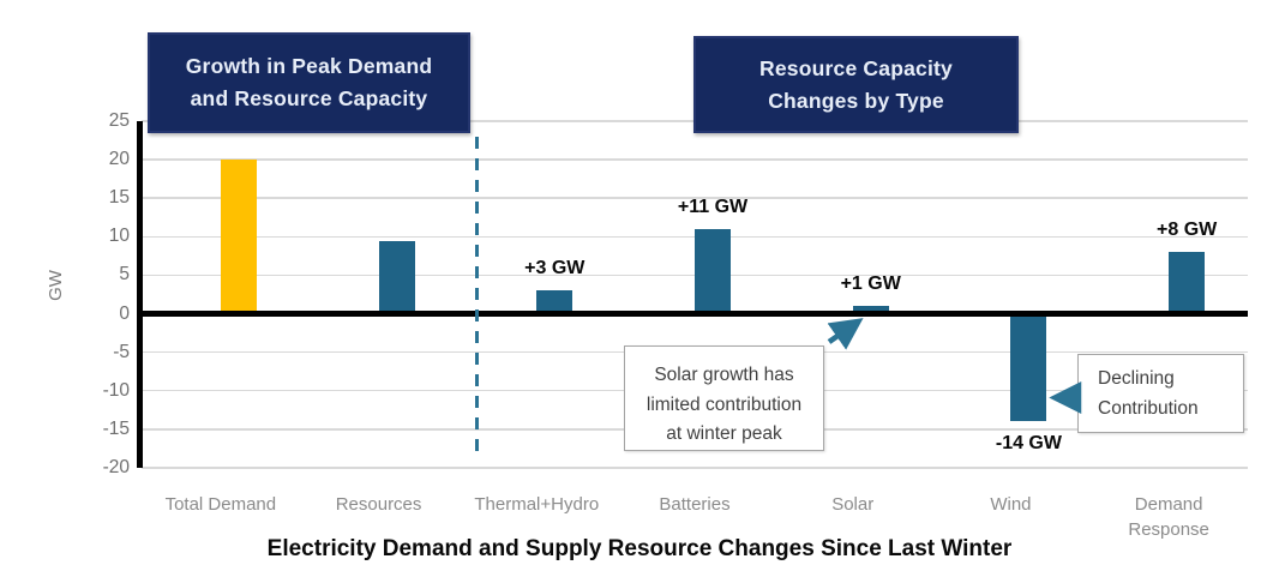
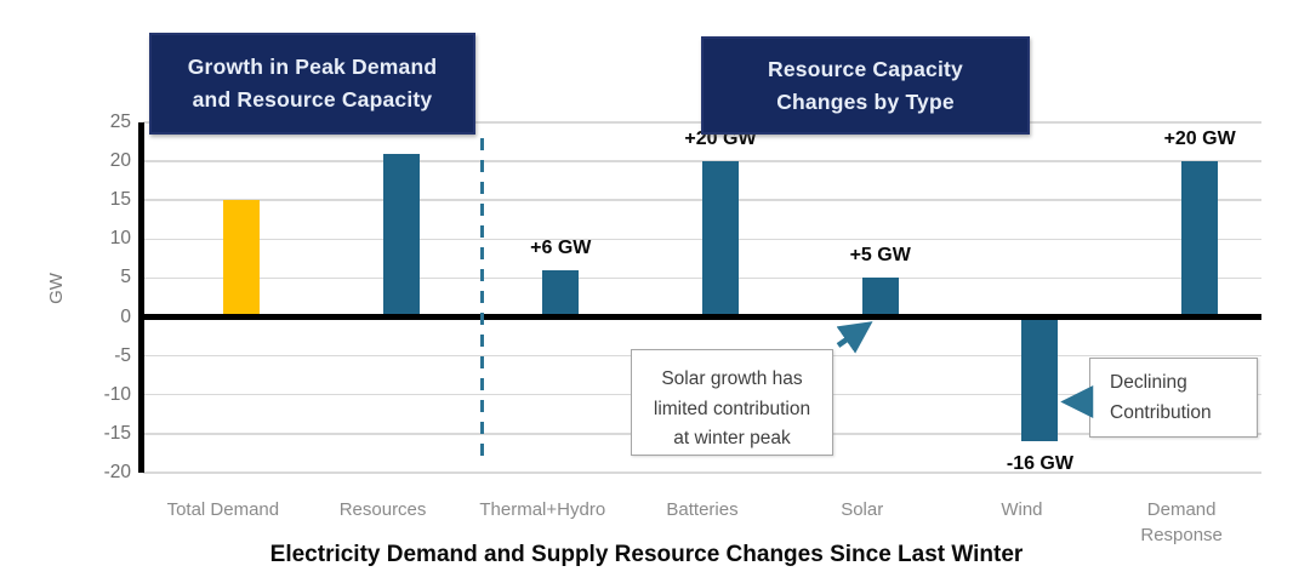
Total Demand: 20 -> 15
Resources: 10 -> 21
Thermal+Hydro: +3 -> +6
Batteries: +11 -> +20
Solar: +1 -> +5
Wind: -14 -> -16
Demand Response: +8 -> +20
